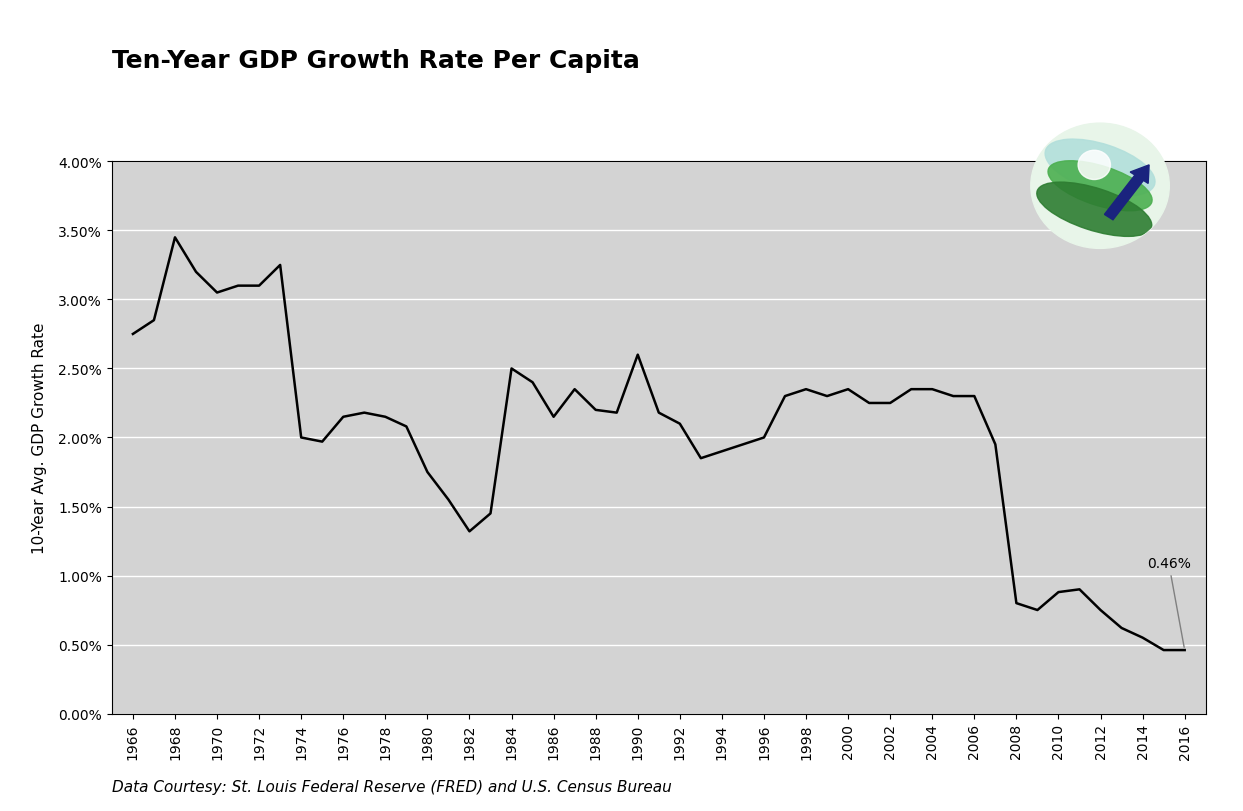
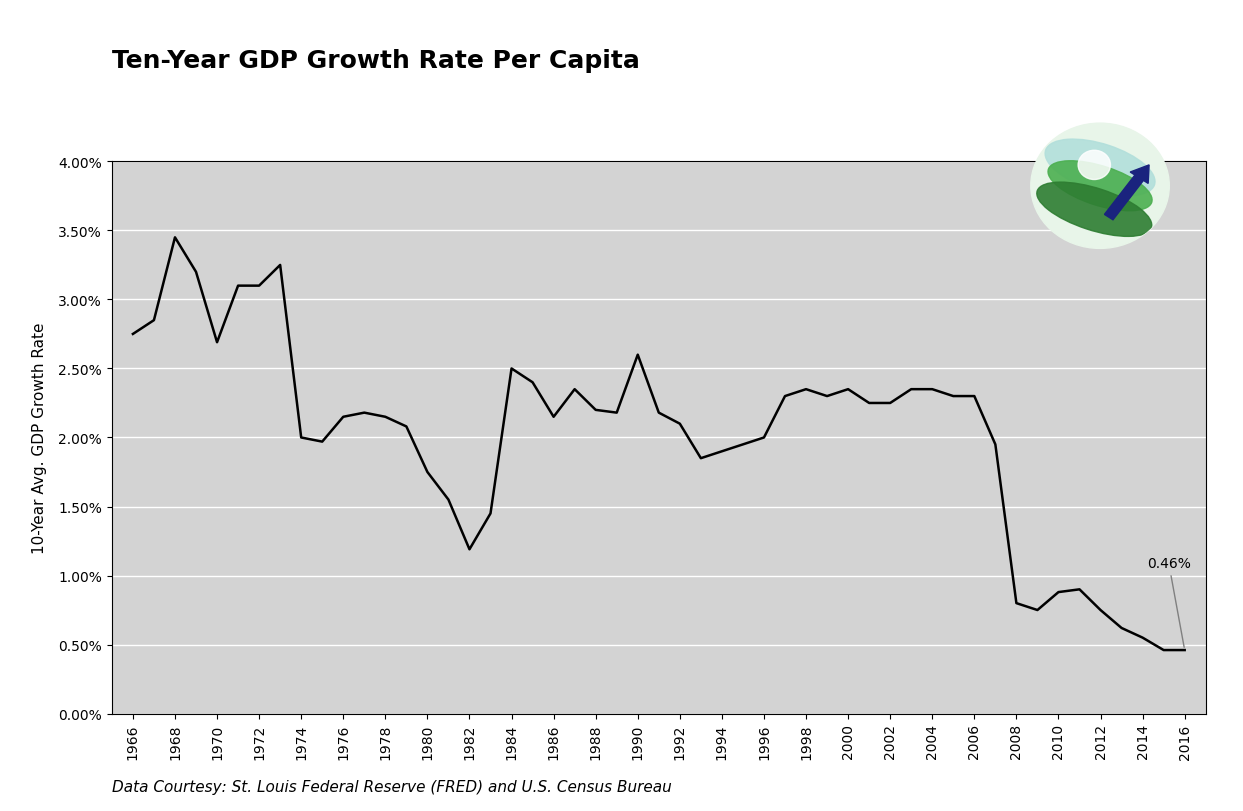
1970: 3.05% -> 2.69%
1982: 1.32% -> 1.19%
